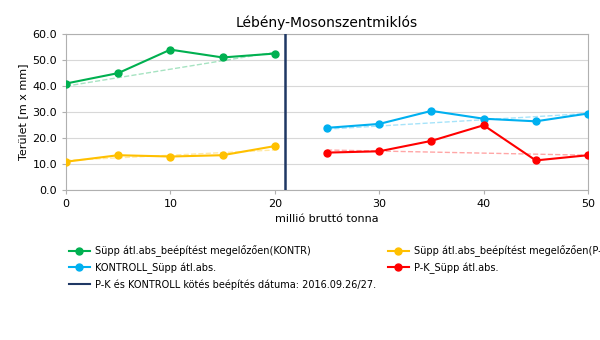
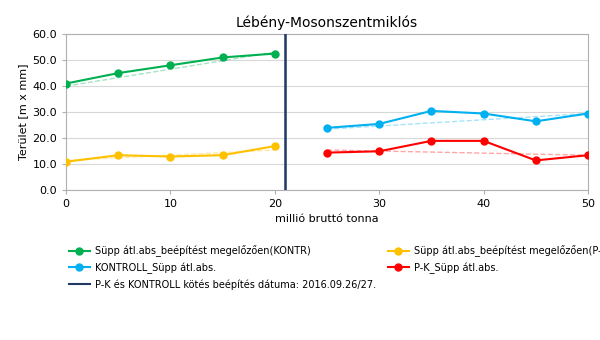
Süpp átl.abs_beépítést megelőzően(KONTR)/10: 54.0 -> 48.0
KONTROLL_Süpp átl.abs./40: 27.5 -> 29.5
P-K_Süpp átl.abs./40: 25.0 -> 19.0
